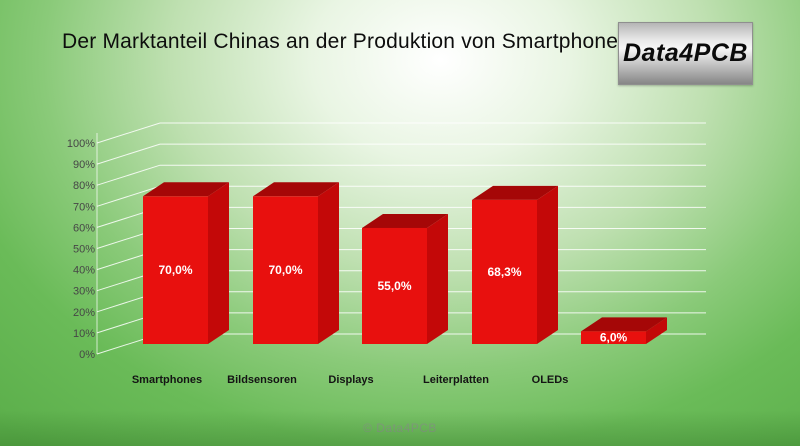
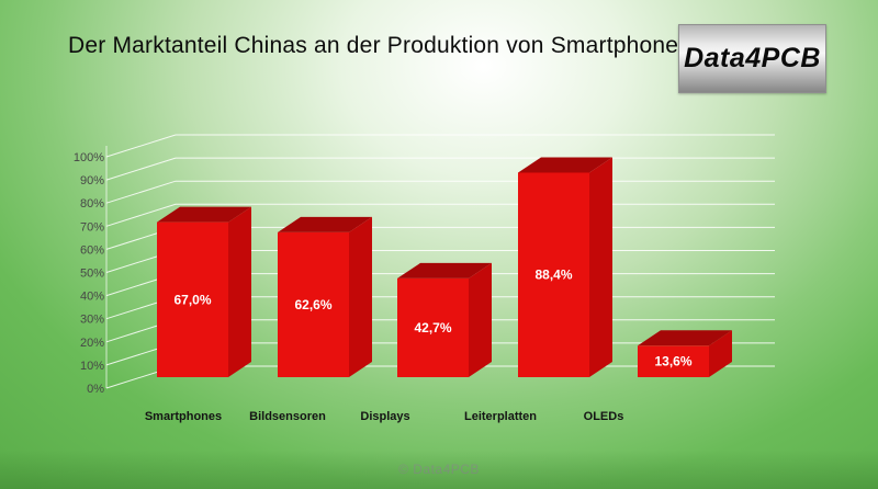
Smartphones: 70,0% -> 67,0%
Bildsensoren: 70,0% -> 62,6%
Displays: 55,0% -> 42,7%
Leiterplatten: 68,3% -> 88,4%
OLEDs: 6,0% -> 13,6%
